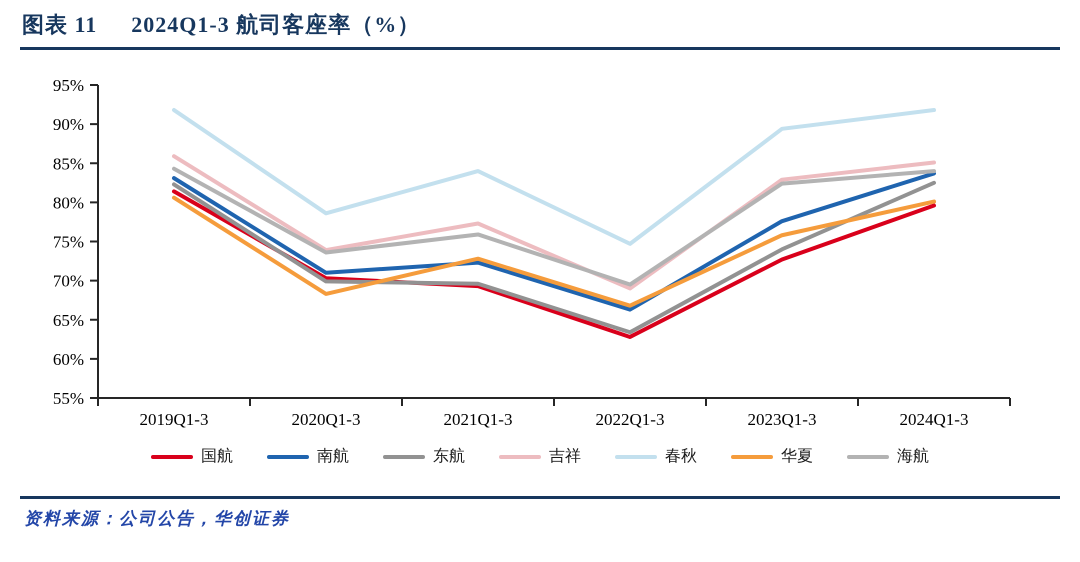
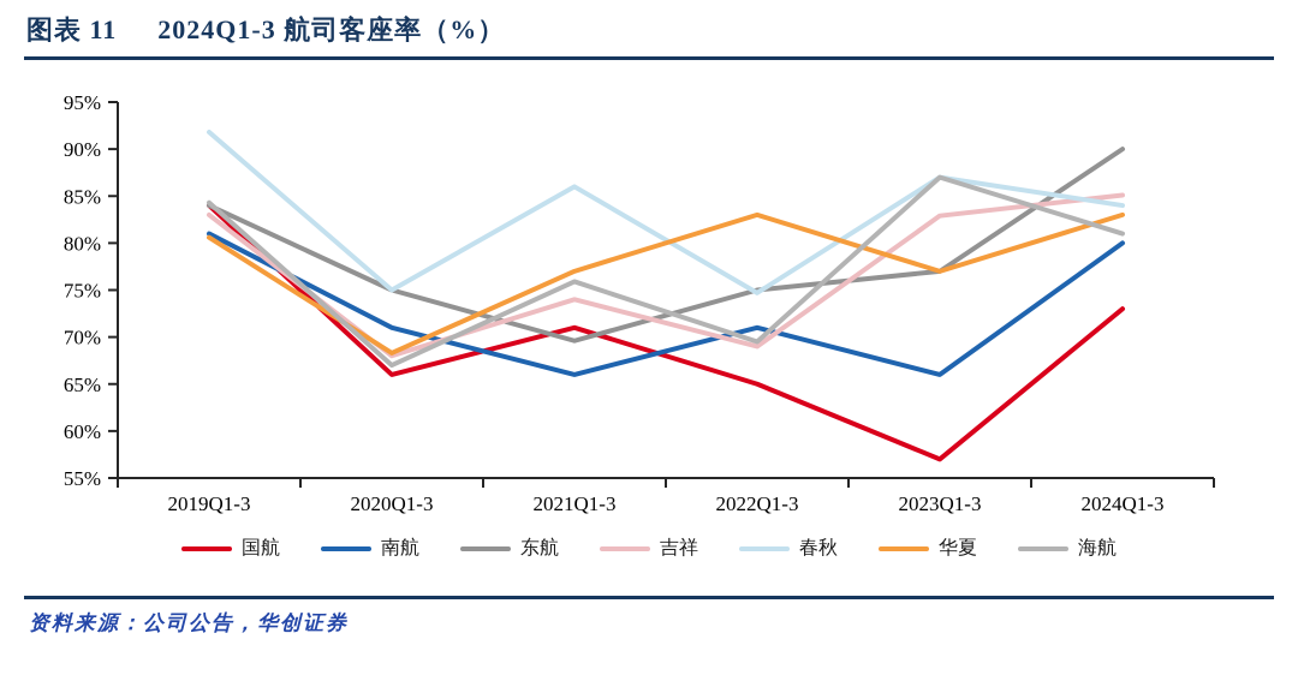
国航/2019Q1-3: 81% -> 84%
南航/2019Q1-3: 83% -> 81%
东航/2019Q1-3: 82% -> 84%
吉祥/2019Q1-3: 86% -> 83%
国航/2020Q1-3: 70% -> 66%
东航/2020Q1-3: 70% -> 75%
吉祥/2020Q1-3: 74% -> 68%
春秋/2020Q1-3: 79% -> 75%
海航/2020Q1-3: 74% -> 67%
国航/2021Q1-3: 69% -> 71%
南航/2021Q1-3: 72% -> 66%
吉祥/2021Q1-3: 77% -> 74%
春秋/2021Q1-3: 84% -> 86%
华夏/2021Q1-3: 73% -> 77%
国航/2022Q1-3: 63% -> 65%
南航/2022Q1-3: 66% -> 71%
东航/2022Q1-3: 63% -> 75%
华夏/2022Q1-3: 67% -> 83%
国航/2023Q1-3: 73% -> 57%
南航/2023Q1-3: 78% -> 66%
东航/2023Q1-3: 74% -> 77%
春秋/2023Q1-3: 89% -> 87%
华夏/2023Q1-3: 76% -> 77%
海航/2023Q1-3: 82% -> 87%
国航/2024Q1-3: 80% -> 73%
南航/2024Q1-3: 84% -> 80%
东航/2024Q1-3: 82% -> 90%
春秋/2024Q1-3: 92% -> 84%
华夏/2024Q1-3: 80% -> 83%
海航/2024Q1-3: 84% -> 81%
